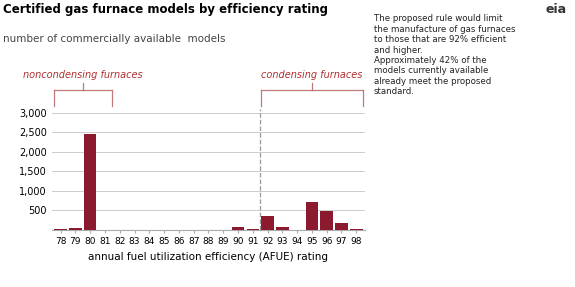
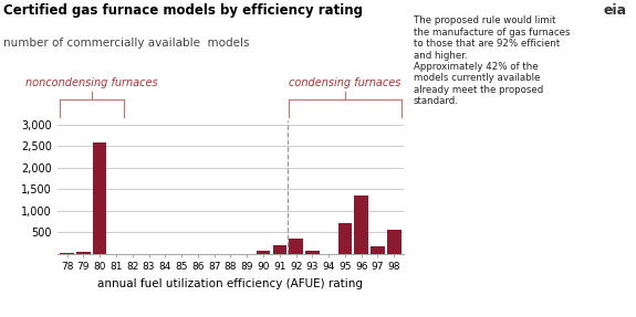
80: 2,450 -> 2,600
91: 20 -> 200
96: 480 -> 1,350
98: 20 -> 550
